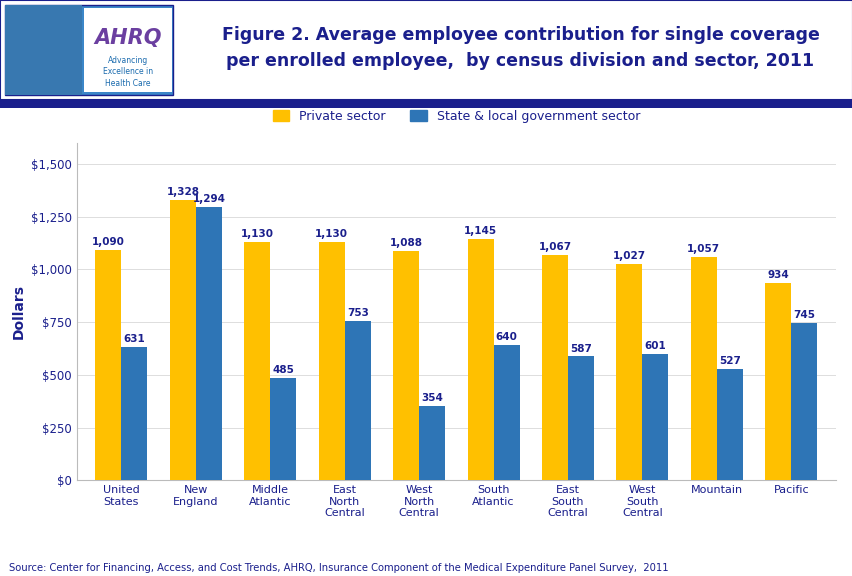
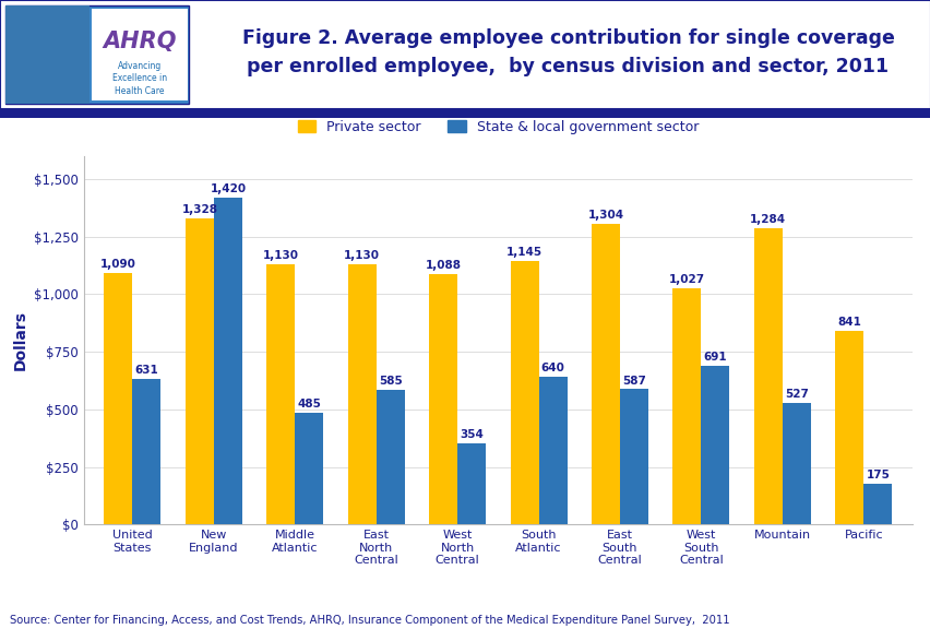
State & local government sector/New England: 1,294 -> 1,420
State & local government sector/East North Central: 753 -> 585
Private sector/East South Central: 1,067 -> 1,304
State & local government sector/West South Central: 601 -> 691
Private sector/Mountain: 1,057 -> 1,284
Private sector/Pacific: 934 -> 841
State & local government sector/Pacific: 745 -> 175
